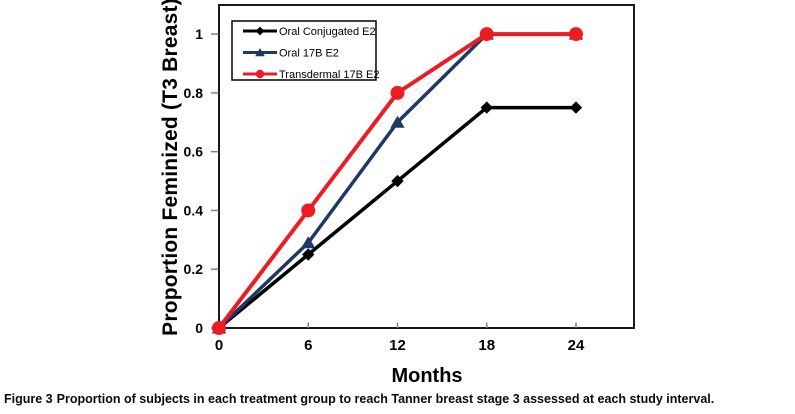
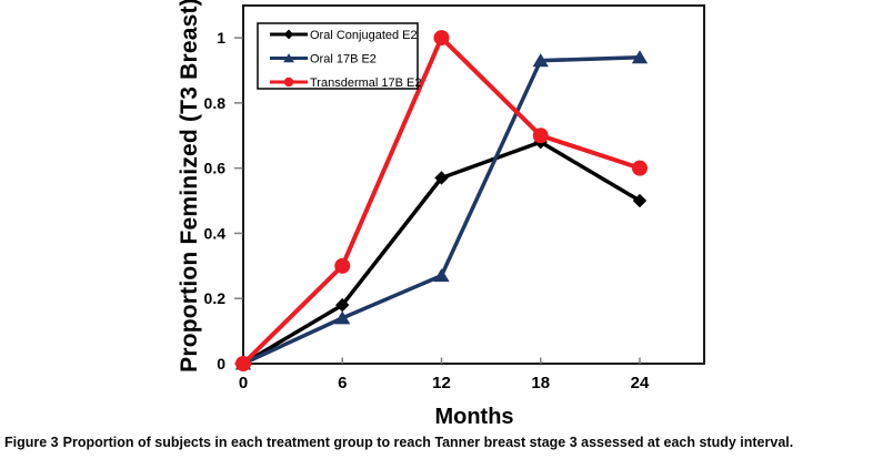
Oral Conjugated E2/6: 0.25 -> 0.18
Oral 17B E2/6: 0.29 -> 0.14
Transdermal 17B E2/6: 0.4 -> 0.3
Oral Conjugated E2/12: 0.50 -> 0.57
Oral 17B E2/12: 0.70 -> 0.27
Transdermal 17B E2/12: 0.8 -> 1.0
Oral Conjugated E2/18: 0.75 -> 0.68
Oral 17B E2/18: 1.00 -> 0.93
Transdermal 17B E2/18: 1.0 -> 0.7
Oral Conjugated E2/24: 0.75 -> 0.50
Oral 17B E2/24: 1.00 -> 0.94
Transdermal 17B E2/24: 1.0 -> 0.6
